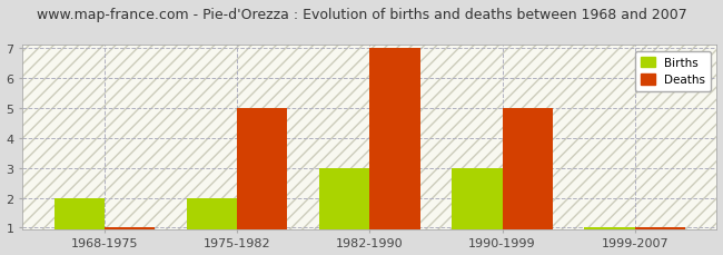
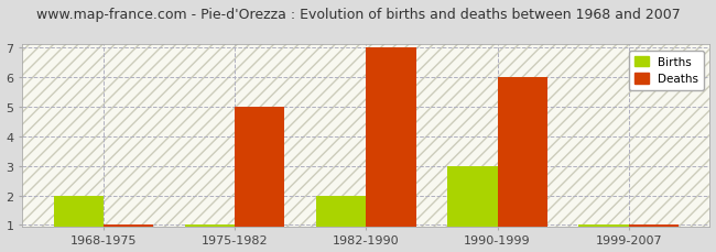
Births/1975-1982: 2 -> 1
Births/1982-1990: 3 -> 2
Deaths/1990-1999: 5 -> 6
